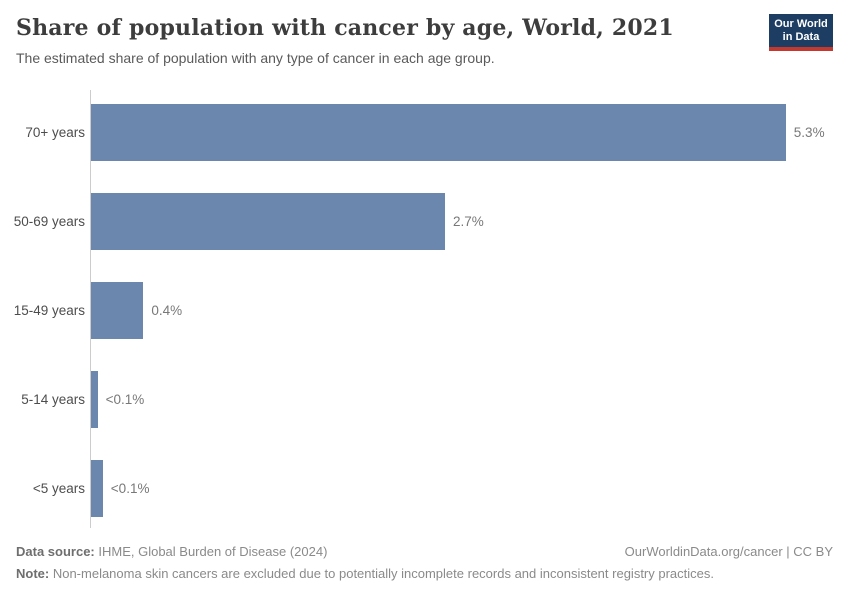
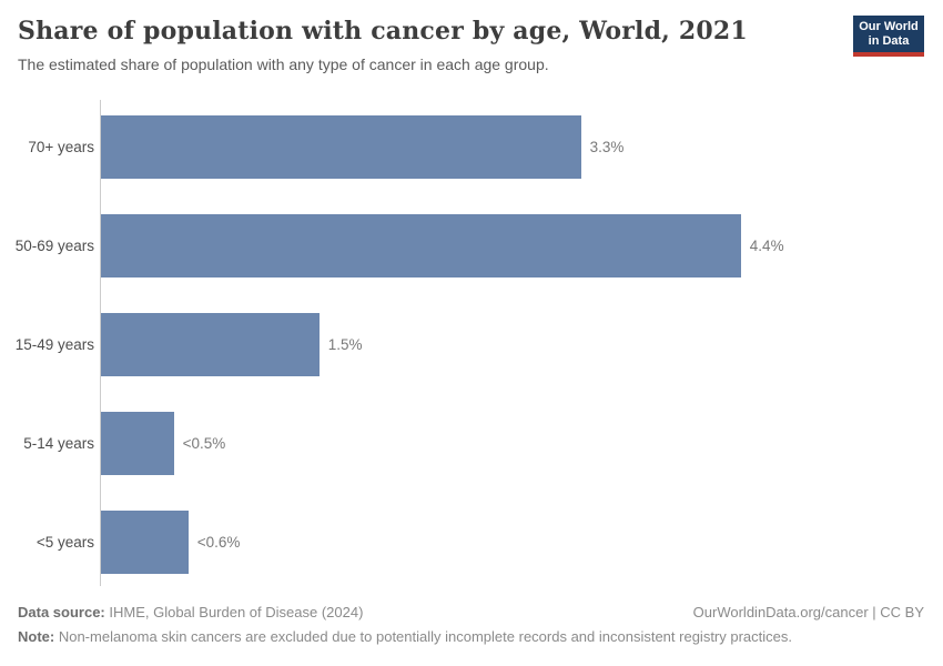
70+ years: 5.3% -> 3.3%
50-69 years: 2.7% -> 4.4%
15-49 years: 0.4% -> 1.5%
5-14 years: 0.1 -> 0.5
<5 years: 0.1 -> 0.6
